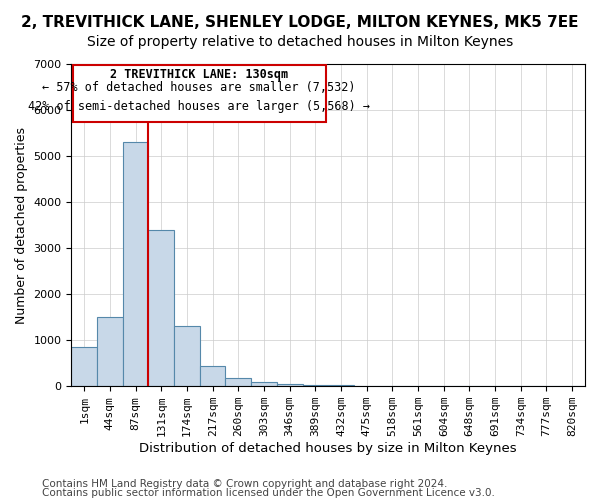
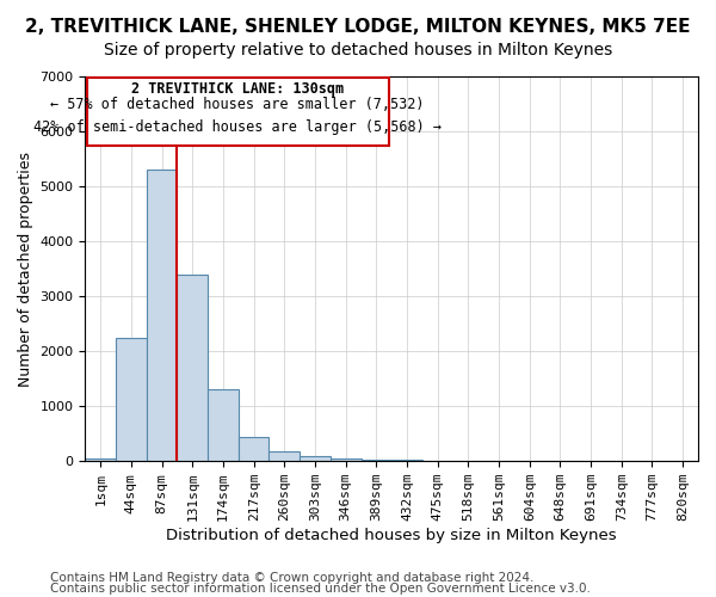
1sqm: 850 -> 50
44sqm: 1500 -> 2250
